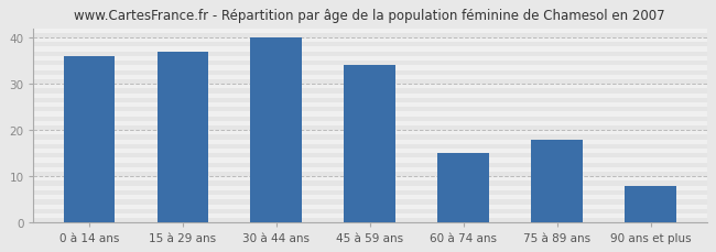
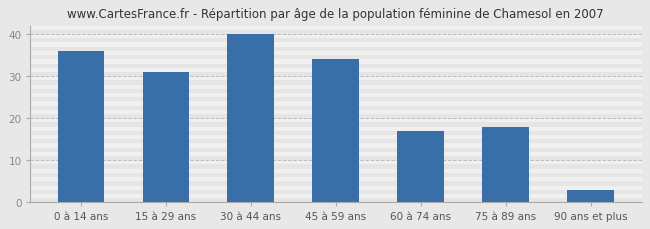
15 à 29 ans: 37 -> 31
60 à 74 ans: 15 -> 17
90 ans et plus: 8 -> 3
